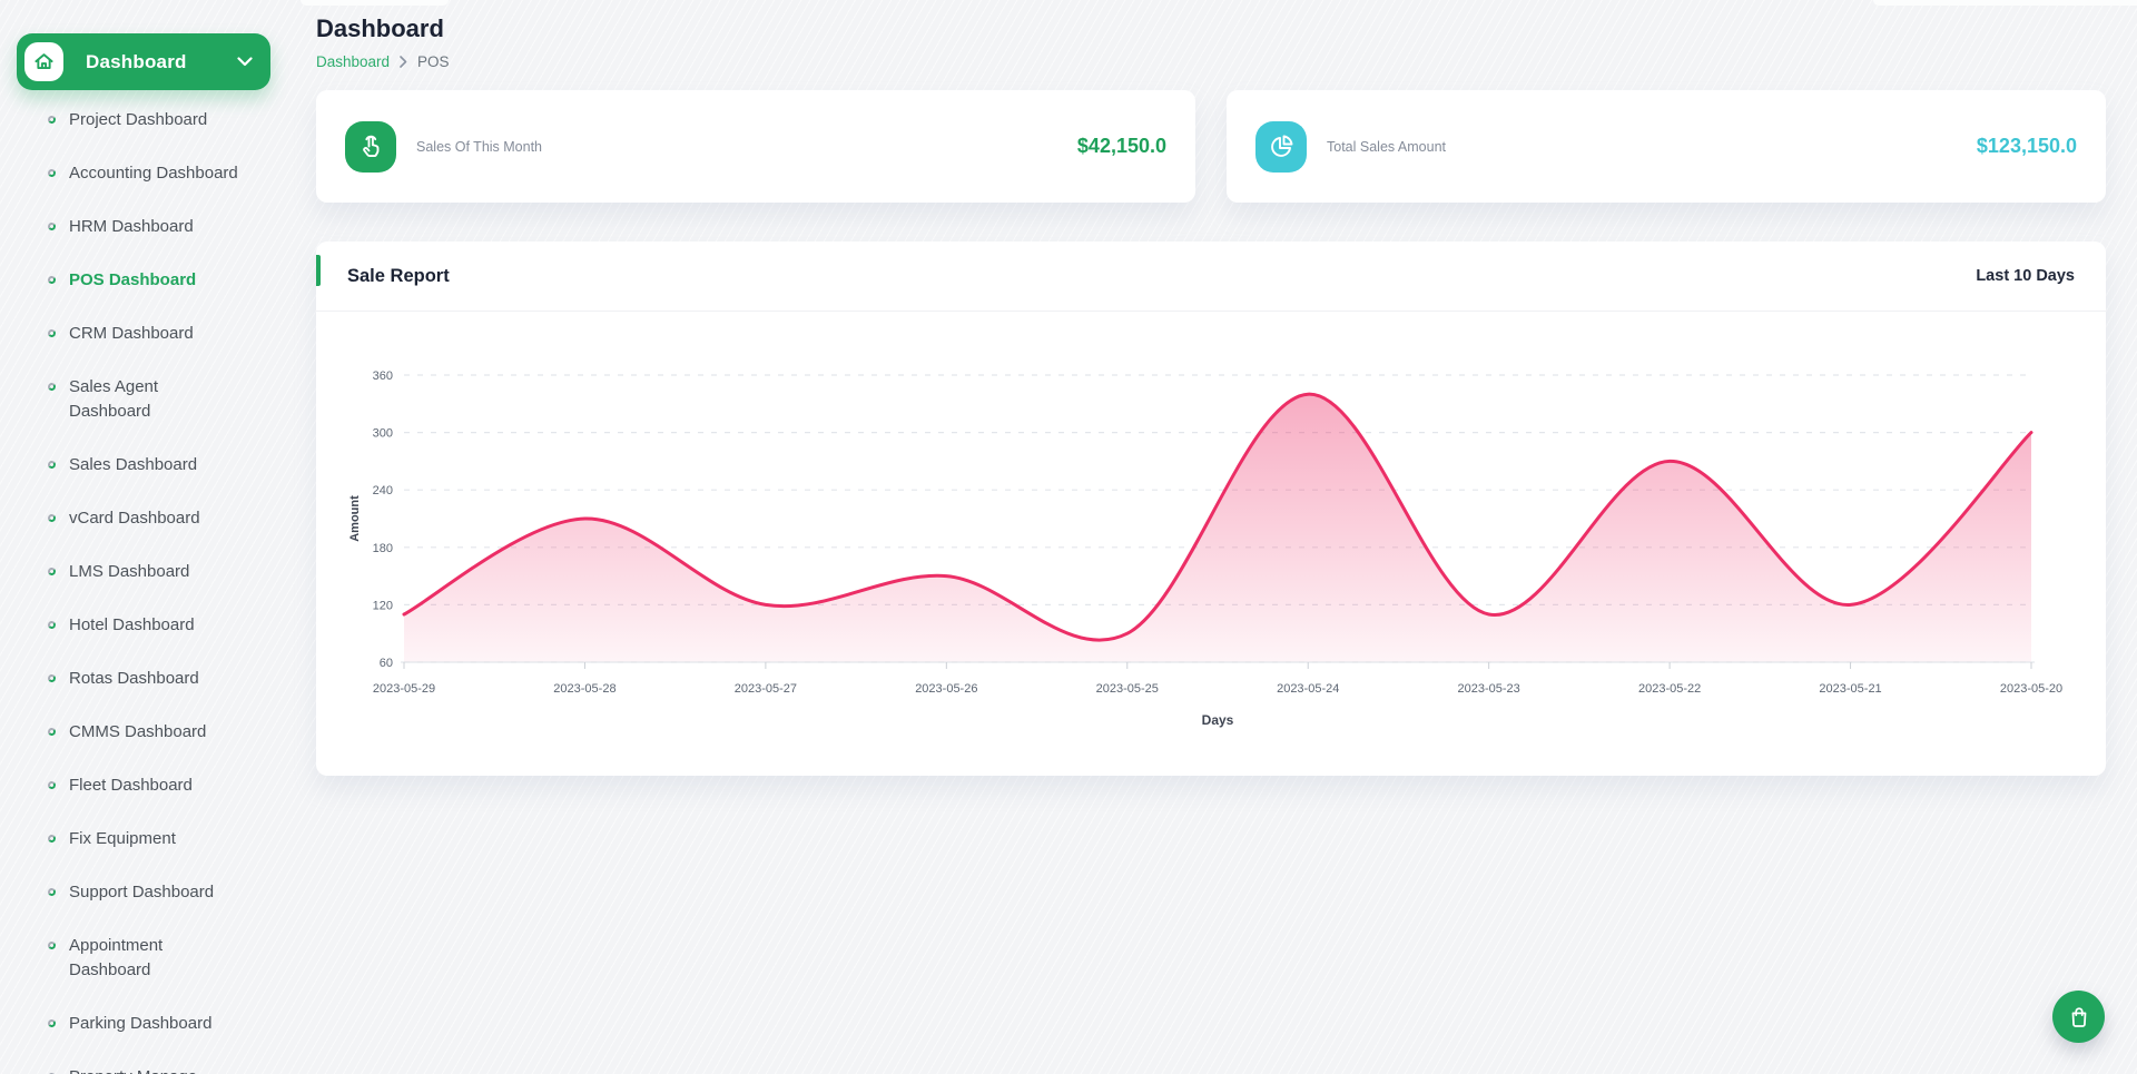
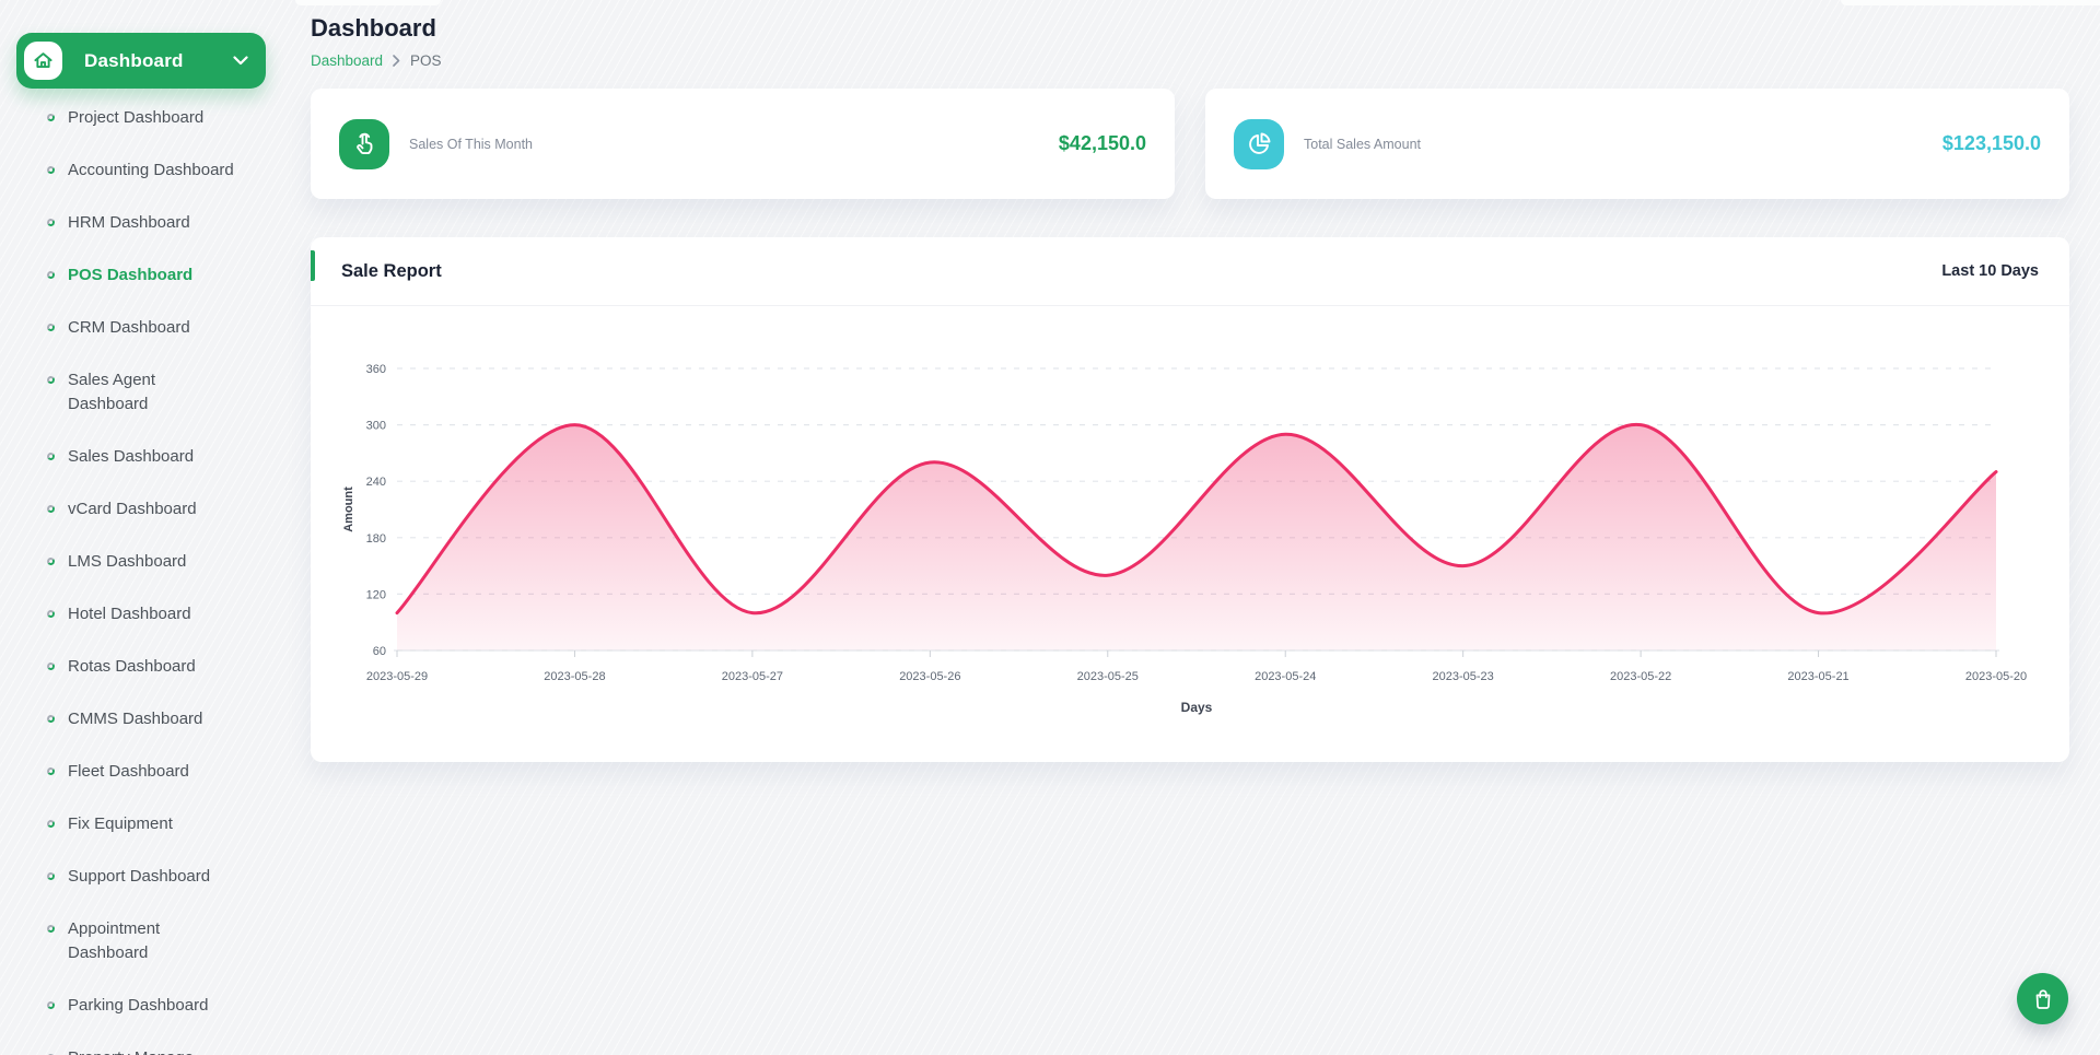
2023-05-29: 110 -> 100
2023-05-28: 210 -> 300
2023-05-27: 120 -> 100
2023-05-26: 150 -> 260
2023-05-25: 90 -> 140
2023-05-24: 340 -> 290
2023-05-23: 110 -> 150
2023-05-22: 270 -> 300
2023-05-21: 120 -> 100
2023-05-20: 300 -> 250
